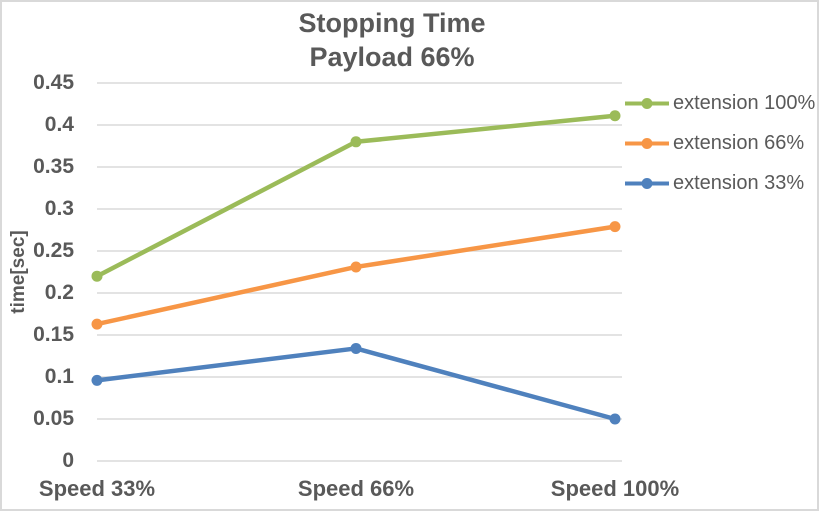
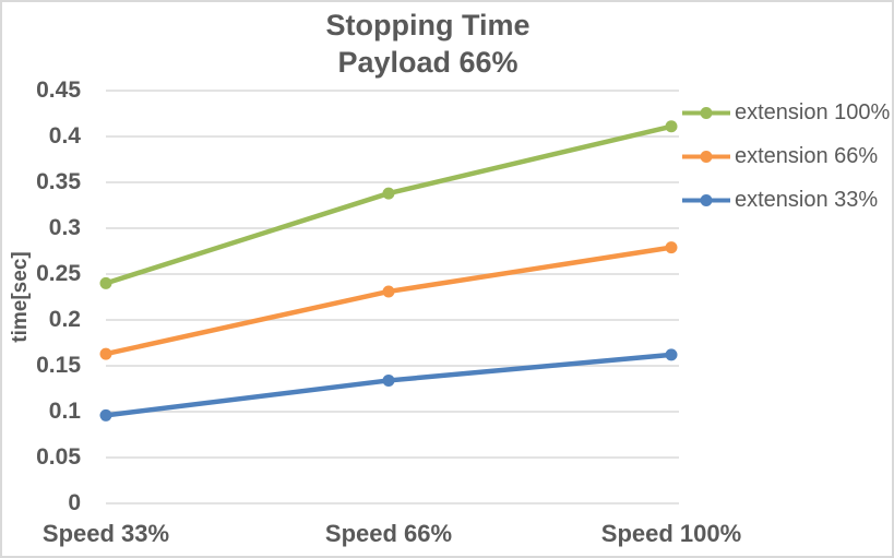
extension 100%/Speed 33%: 0.22 -> 0.24
extension 100%/Speed 66%: 0.38 -> 0.34
extension 33%/Speed 100%: 0.05 -> 0.16
